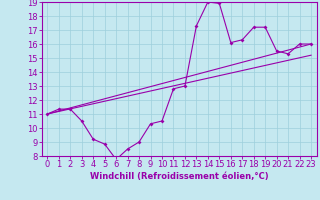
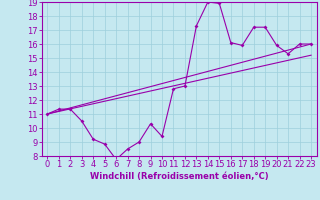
10: 10.5 -> 9.4
17: 16.3 -> 15.9
20: 15.5 -> 15.9
